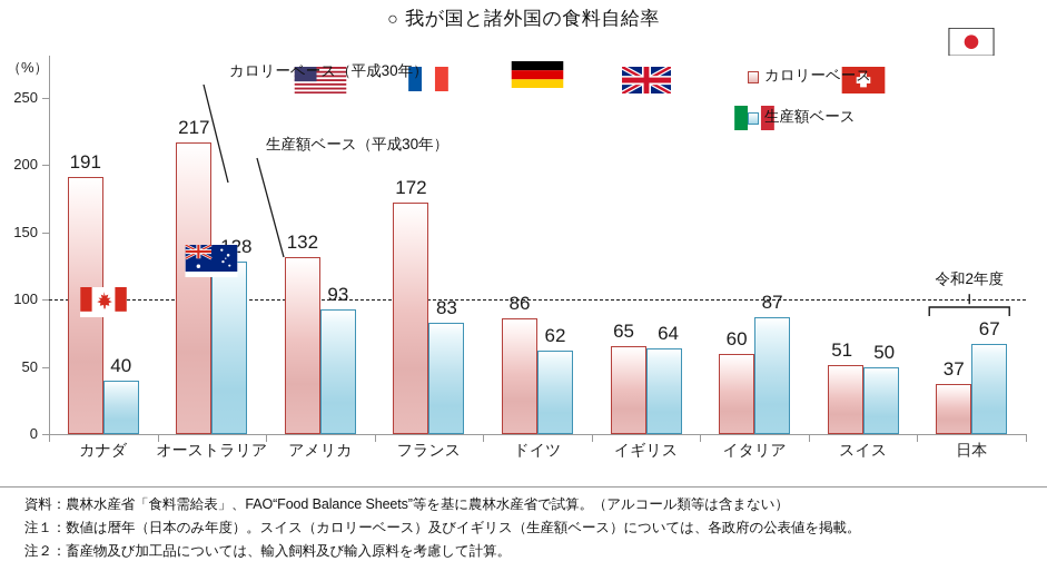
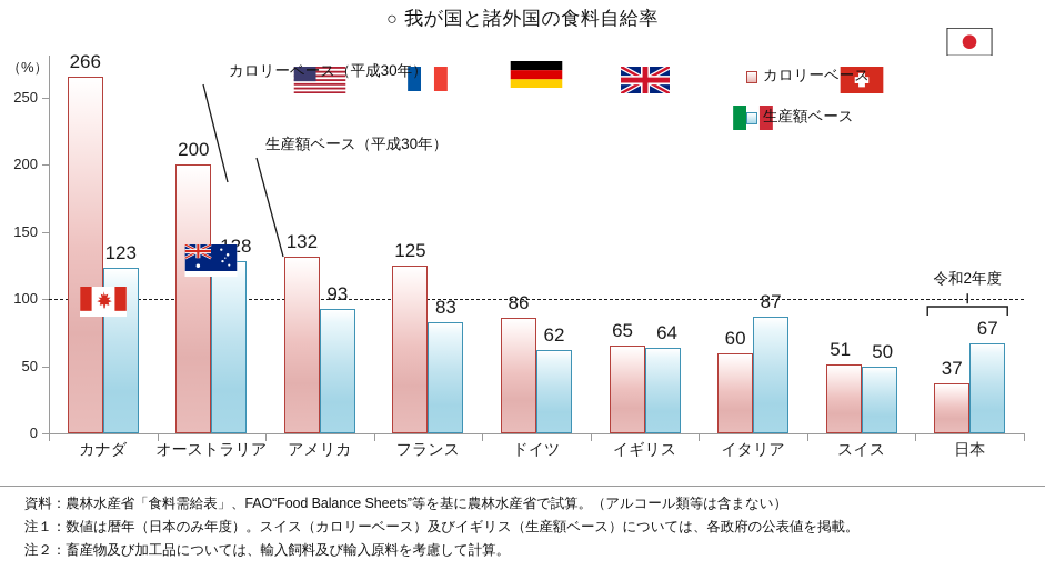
カロリーベース/カナダ: 191 -> 266
生産額ベース/カナダ: 40 -> 123
カロリーベース/オーストラリア: 217 -> 200
カロリーベース/フランス: 172 -> 125
